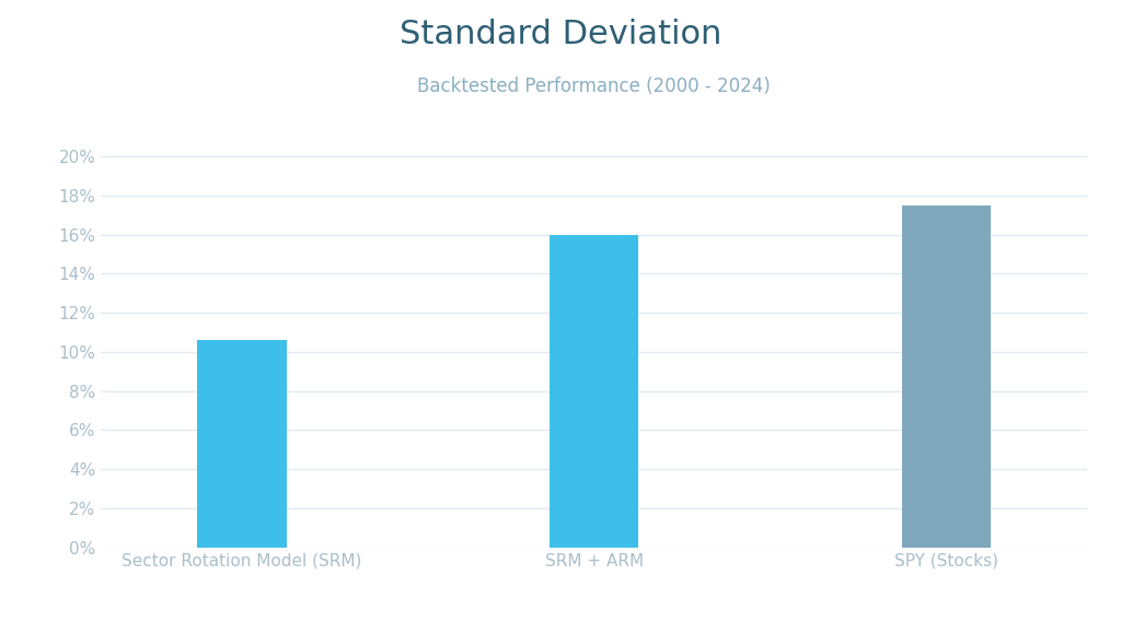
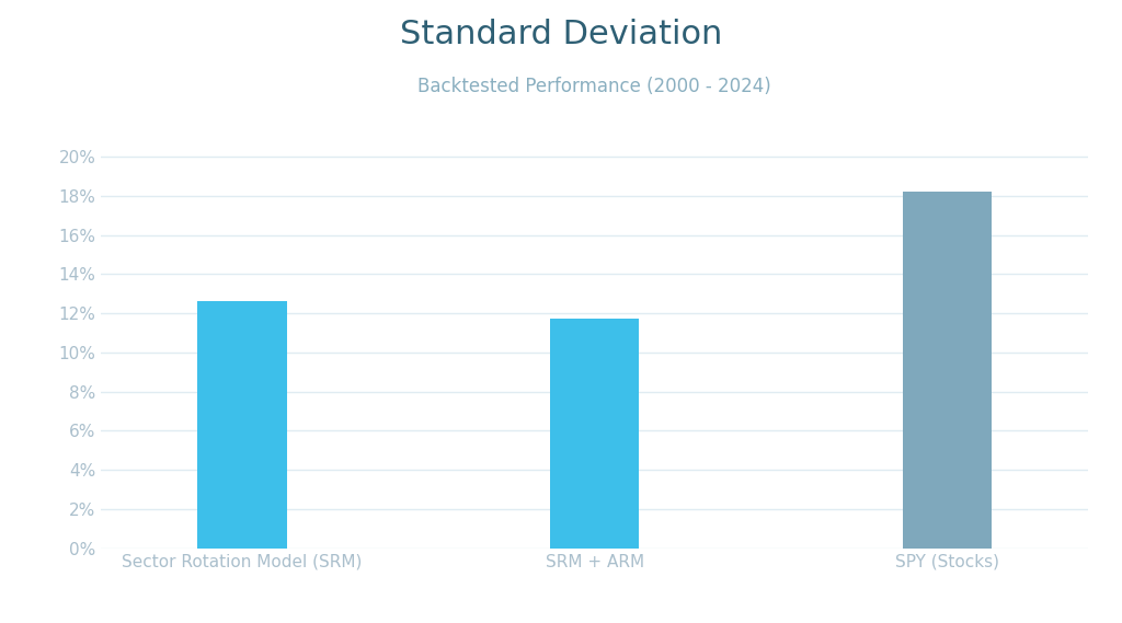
Sector Rotation Model (SRM): 10.6% -> 12.6%
SRM + ARM: 16.0% -> 11.7%
SPY (Stocks): 17.5% -> 18.2%
